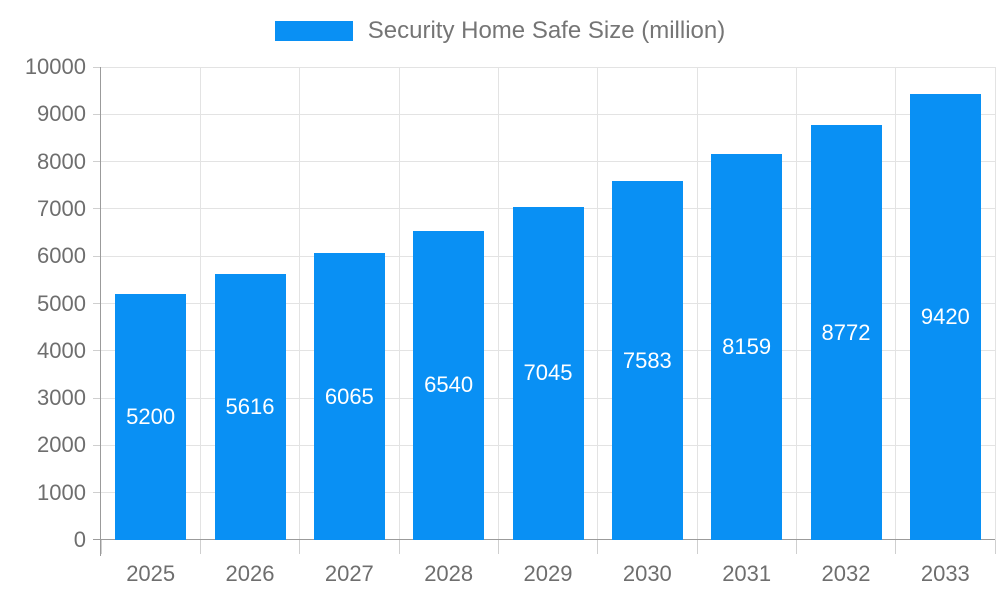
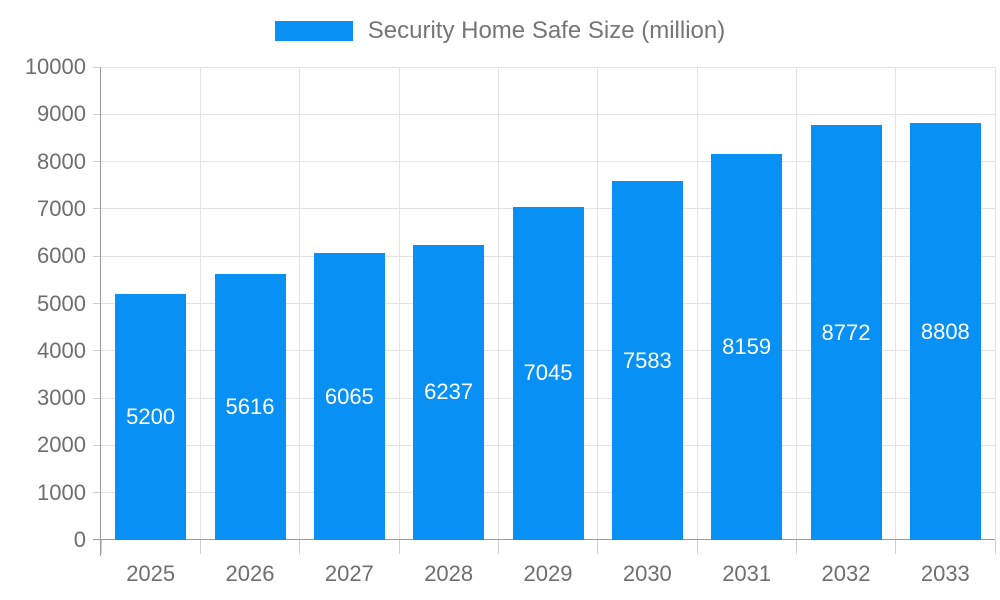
2028: 6540 -> 6237
2033: 9420 -> 8808
